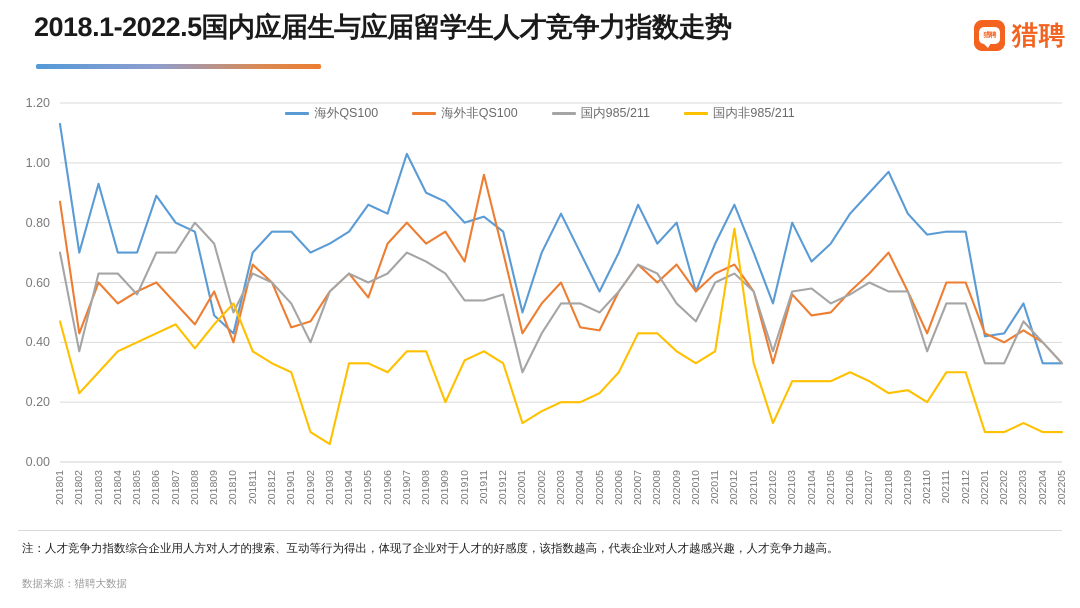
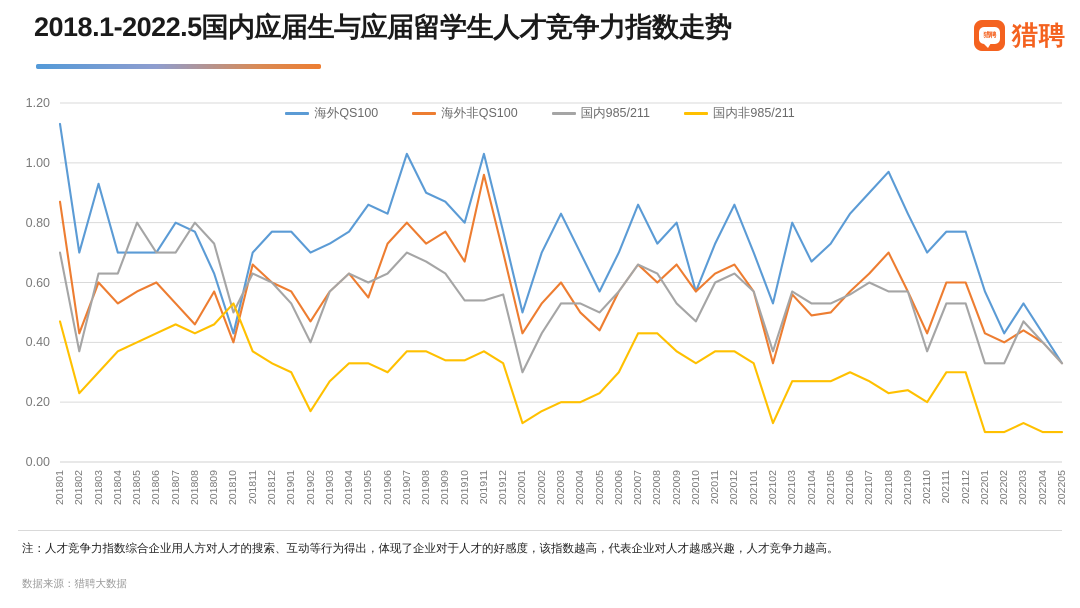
国内985/211/201805: 0.56 -> 0.80
海外QS100/201806: 0.89 -> 0.70
国内非985/211/201808: 0.38 -> 0.43
海外QS100/201809: 0.49 -> 0.63
海外非QS100/201901: 0.45 -> 0.57
国内非985/211/201902: 0.10 -> 0.17
国内非985/211/201903: 0.06 -> 0.27
国内非985/211/201909: 0.20 -> 0.34
海外QS100/201911: 0.82 -> 1.03
海外非QS100/202004: 0.45 -> 0.50
国内非985/211/202012: 0.78 -> 0.37
国内985/211/202104: 0.58 -> 0.53
海外QS100/202110: 0.76 -> 0.70
海外QS100/202201: 0.42 -> 0.57
海外QS100/202204: 0.33 -> 0.43
